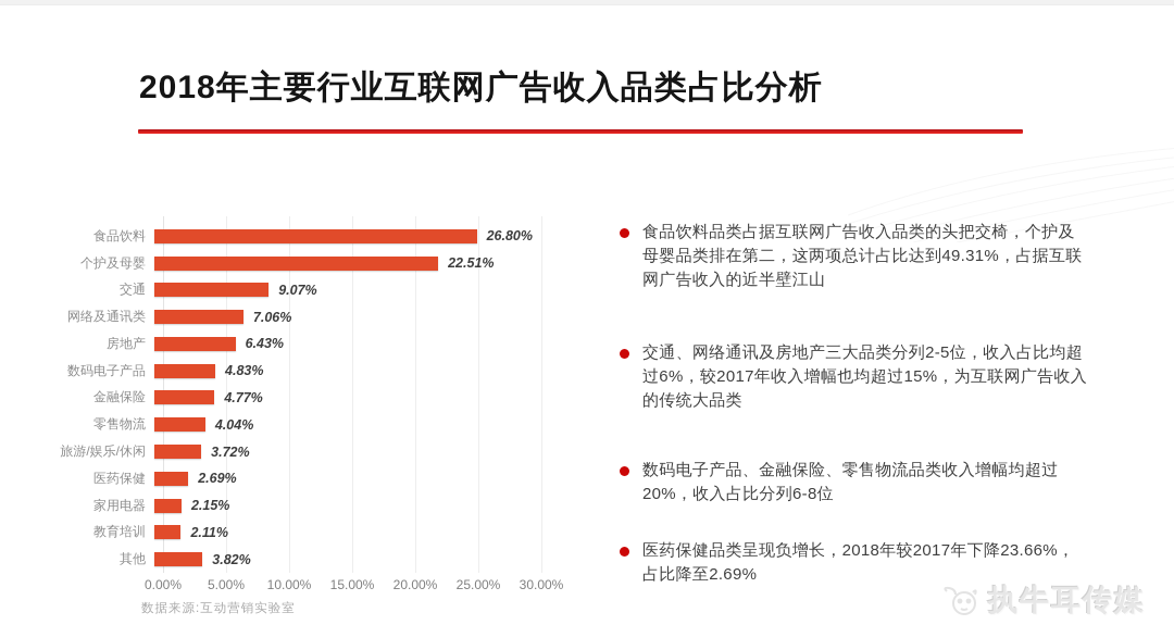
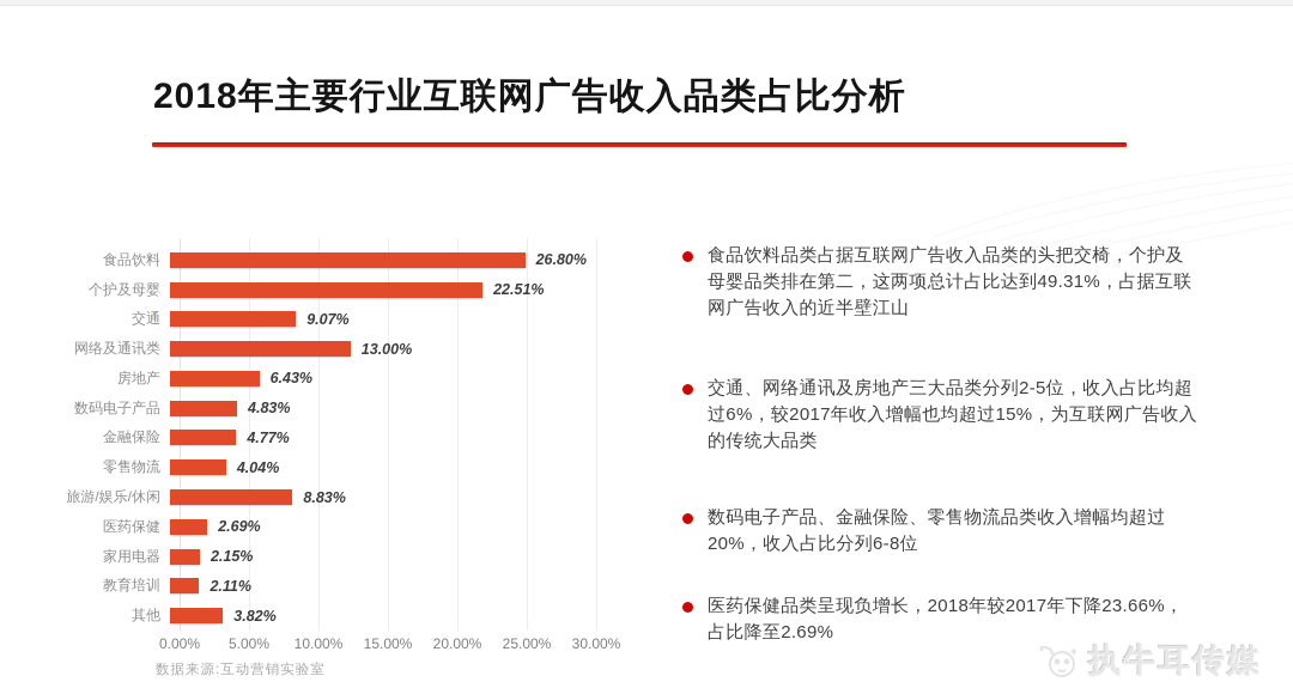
网络及通讯类: 7.06% -> 13.00%
旅游/娱乐/休闲: 3.72% -> 8.83%
